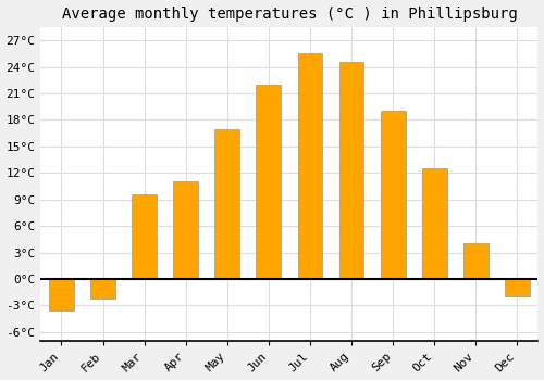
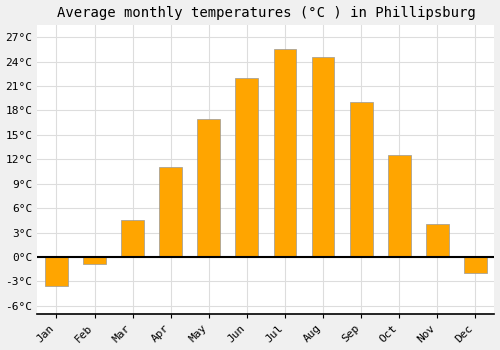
Feb: -2.2°C -> -0.8°C
Mar: 9.6°C -> 4.5°C
